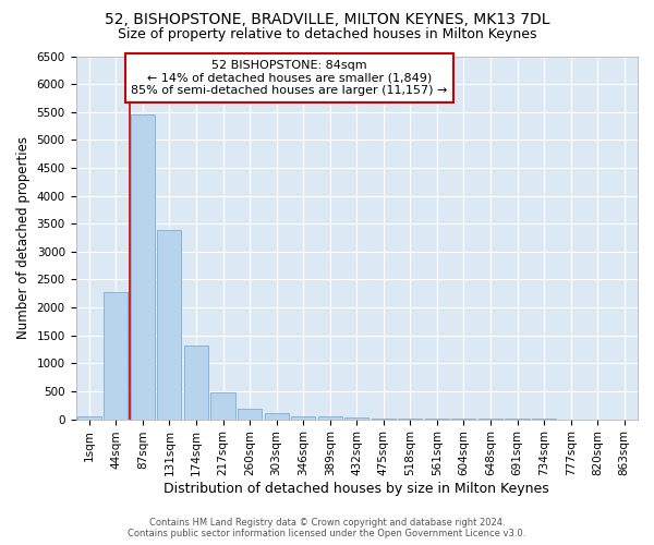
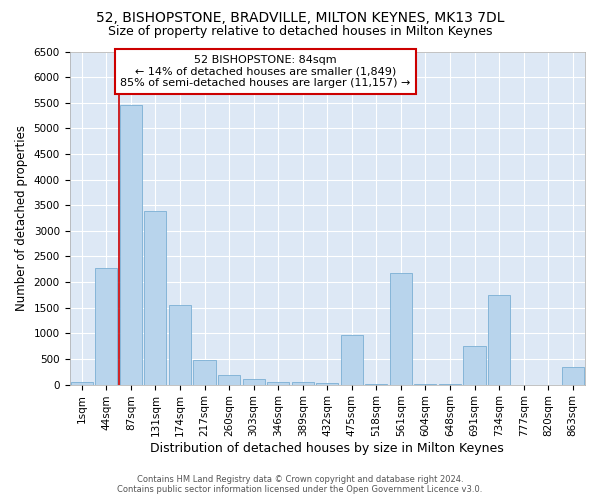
174sqm: 1310 -> 1560
475sqm: 20 -> 960
561sqm: 0 -> 2180
691sqm: 0 -> 760
734sqm: 0 -> 1740
863sqm: 0 -> 340
